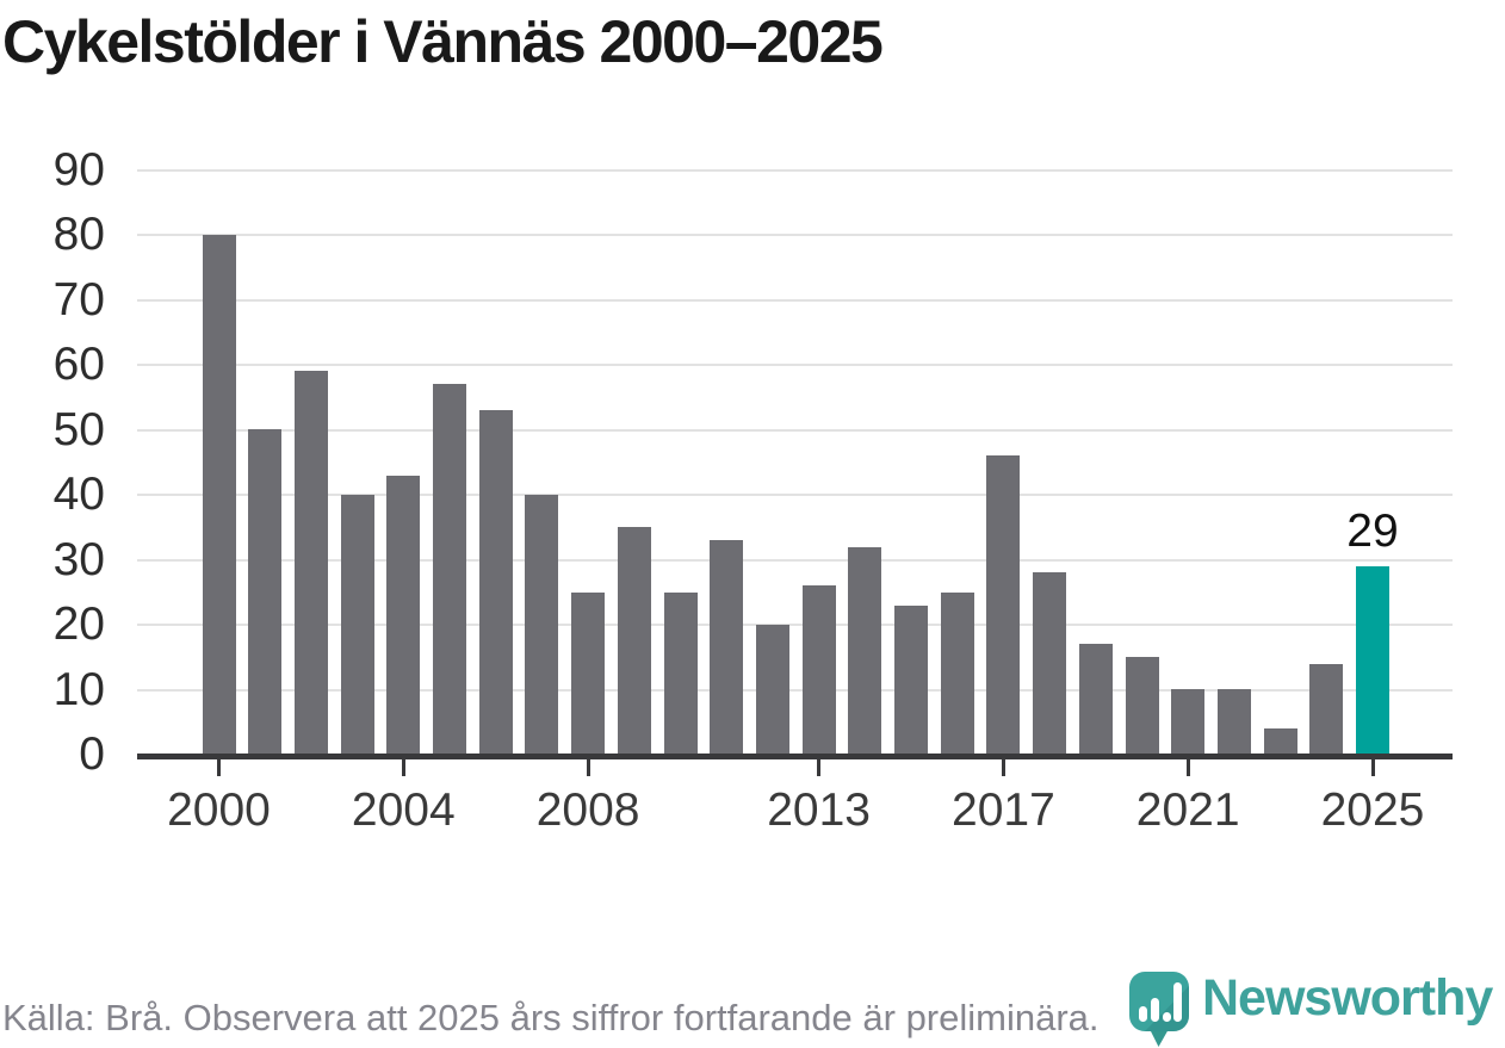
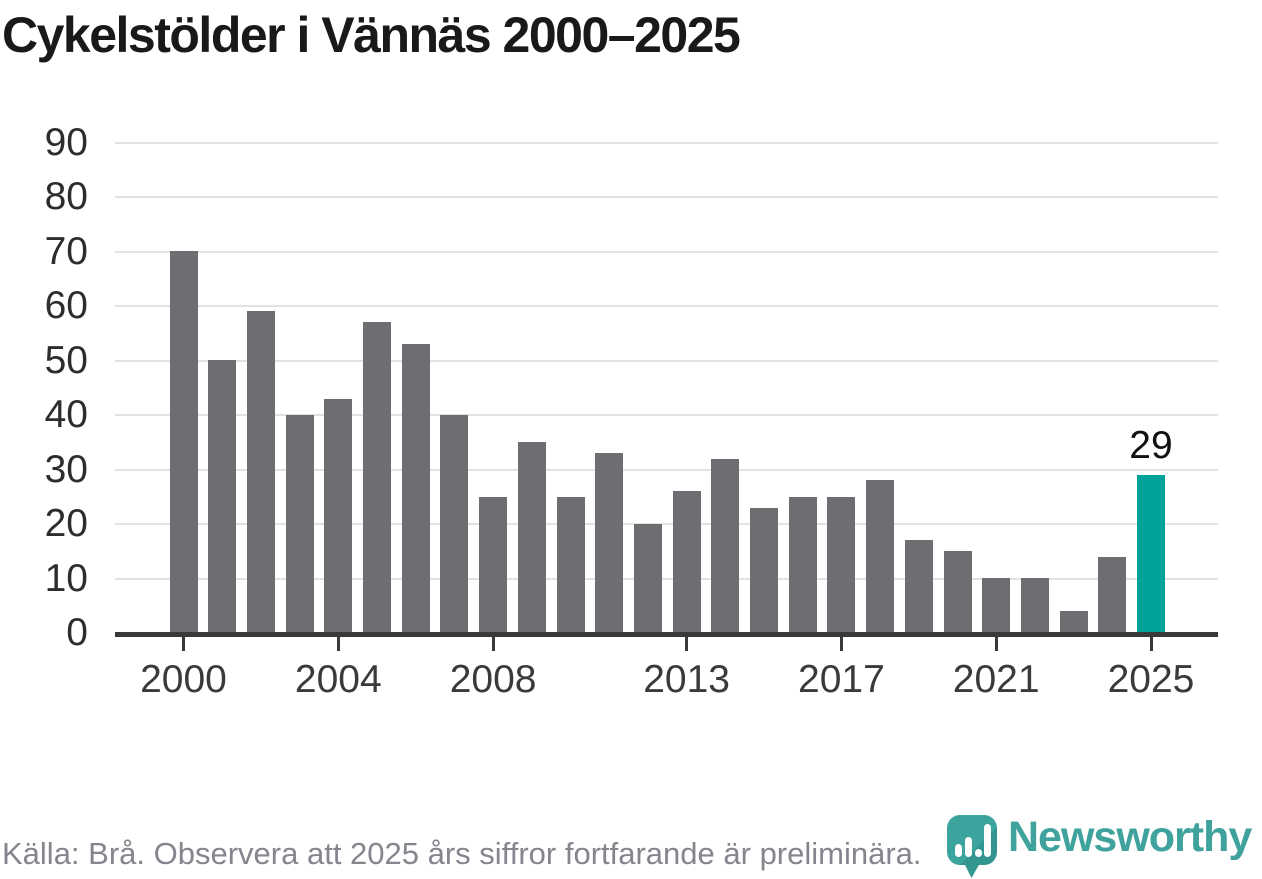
2000: 80 -> 70
2017: 46 -> 25
